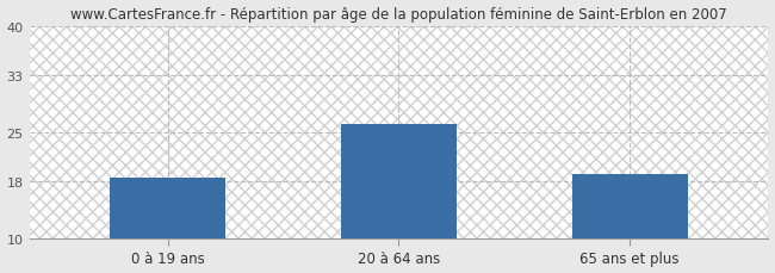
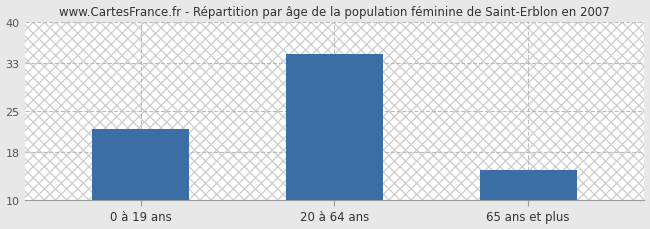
0 à 19 ans: 18.6 -> 22.0
20 à 64 ans: 26.2 -> 34.5
65 ans et plus: 19.0 -> 15.0
